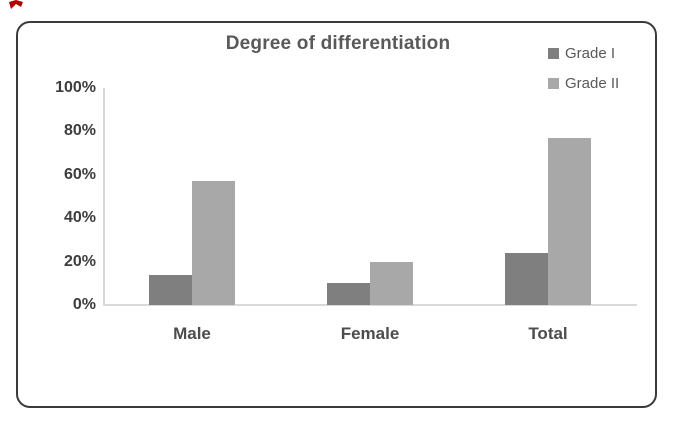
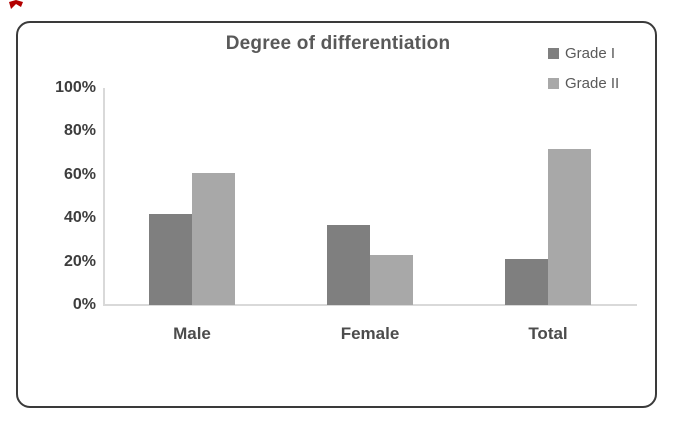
Grade I/Male: 14% -> 42%
Grade II/Male: 57% -> 61%
Grade I/Female: 10% -> 37%
Grade II/Female: 20% -> 23%
Grade I/Total: 24% -> 21%
Grade II/Total: 77% -> 72%
